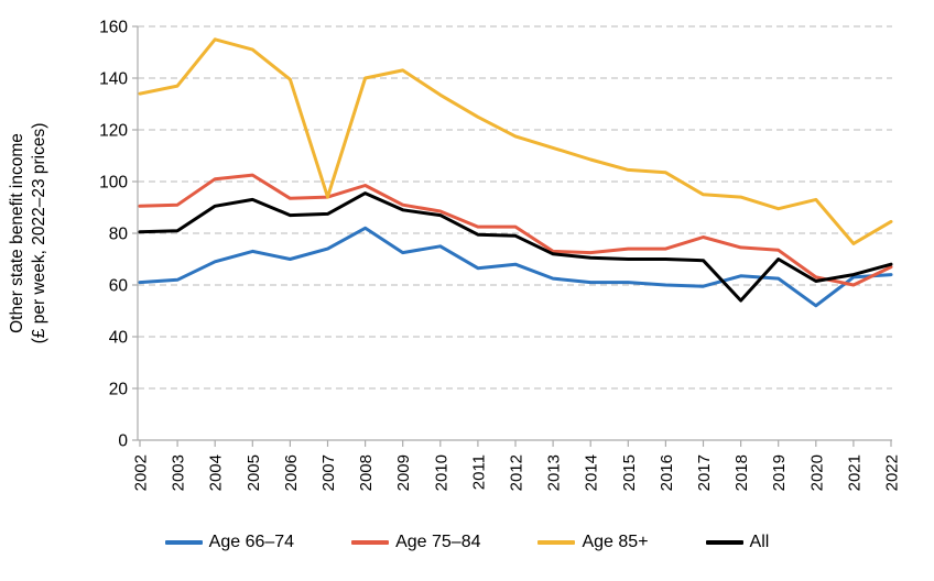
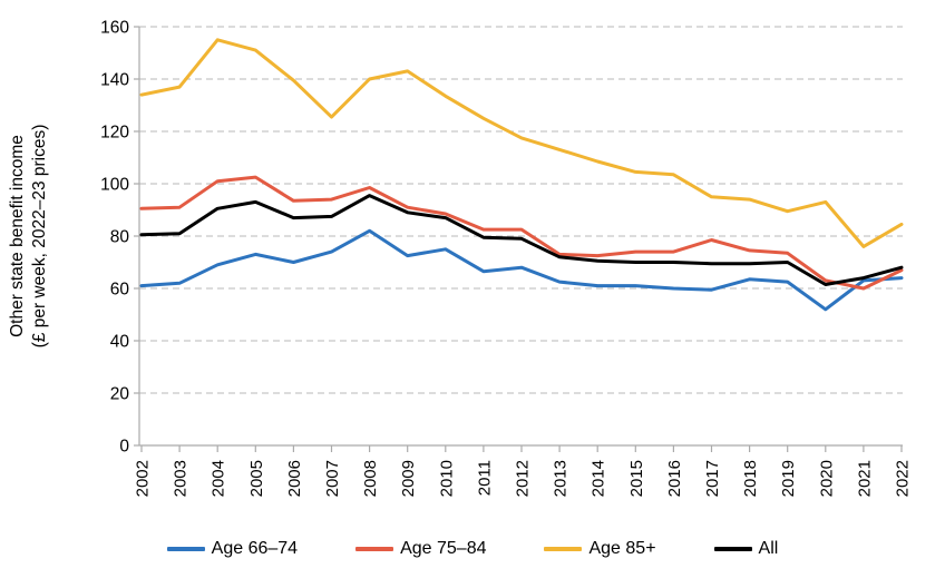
Age 85+/2007: 94 -> 126
All/2018: 54 -> 70
